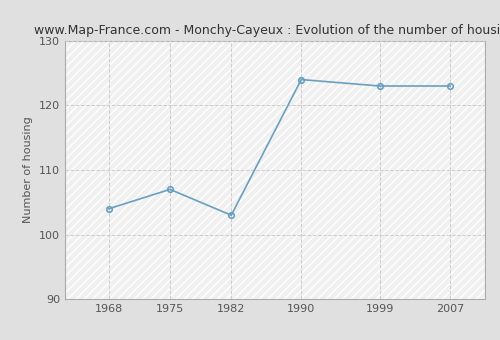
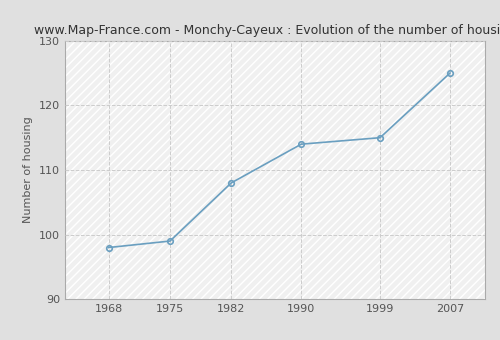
1968: 104 -> 98
1975: 107 -> 99
1982: 103 -> 108
1990: 124 -> 114
1999: 123 -> 115
2007: 123 -> 125
